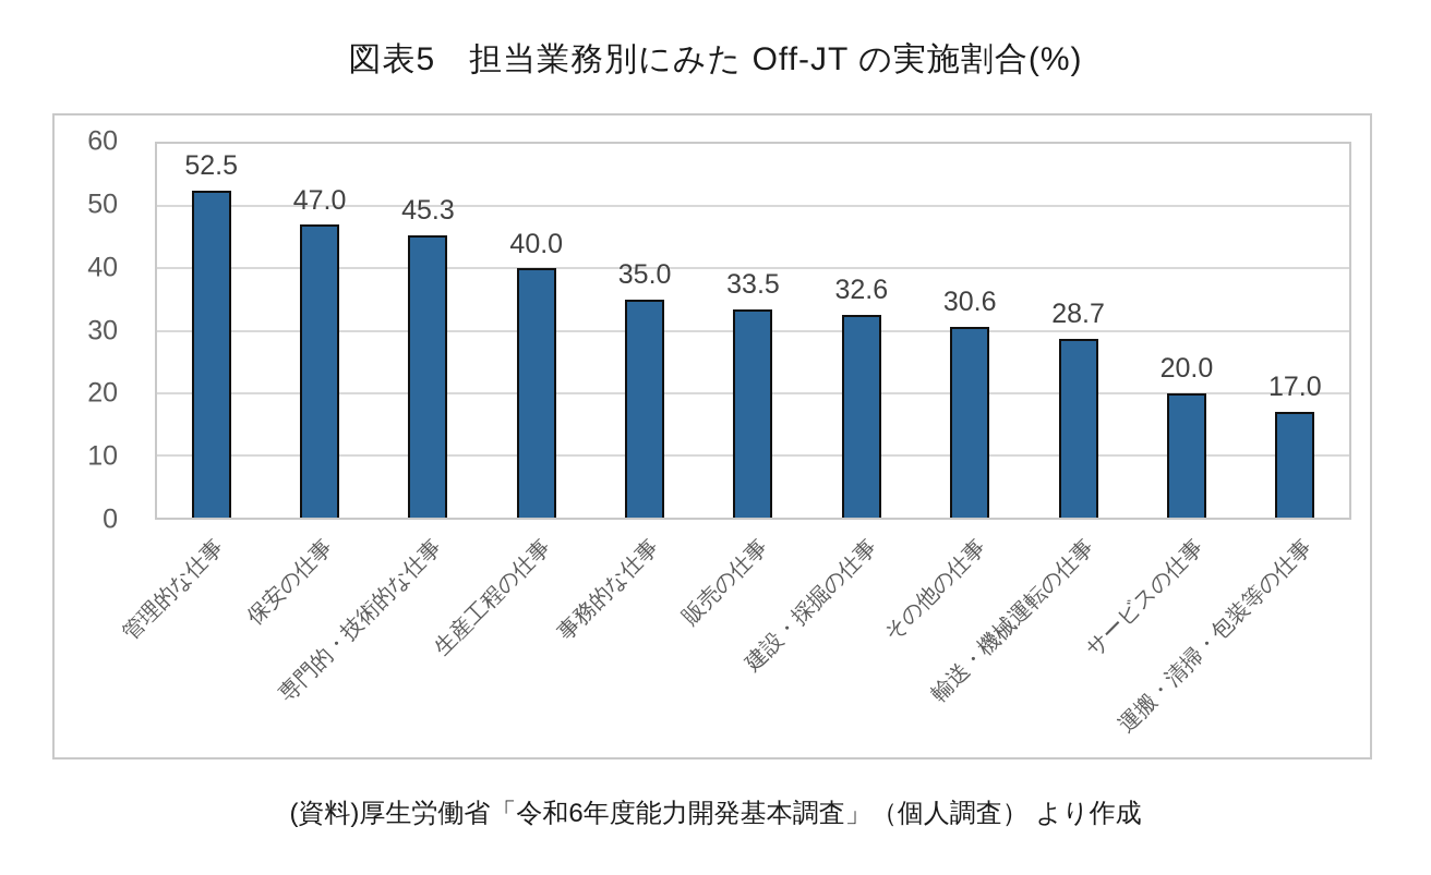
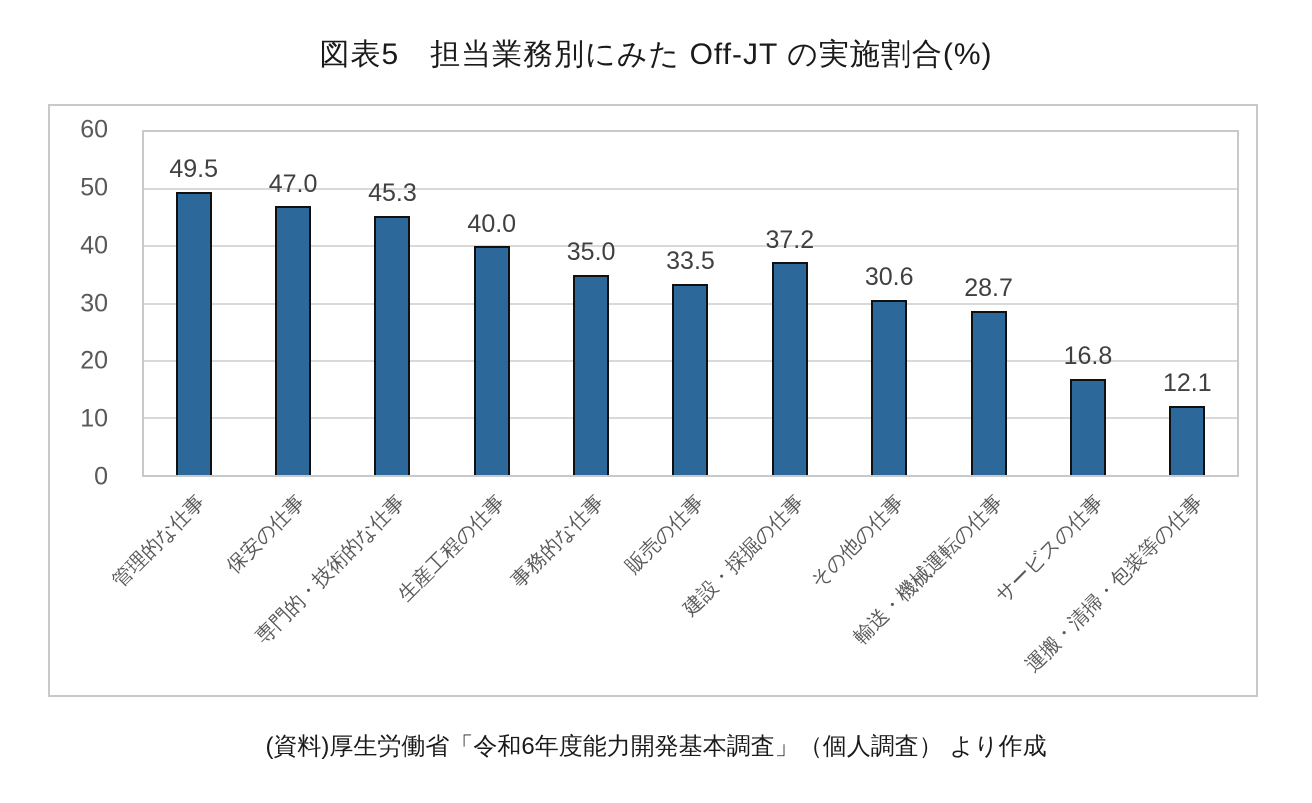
管理的な仕事: 52.5 -> 49.5
建設・採掘の仕事: 32.6 -> 37.2
サービスの仕事: 20.0 -> 16.8
運搬・清掃・包装等の仕事: 17.0 -> 12.1
